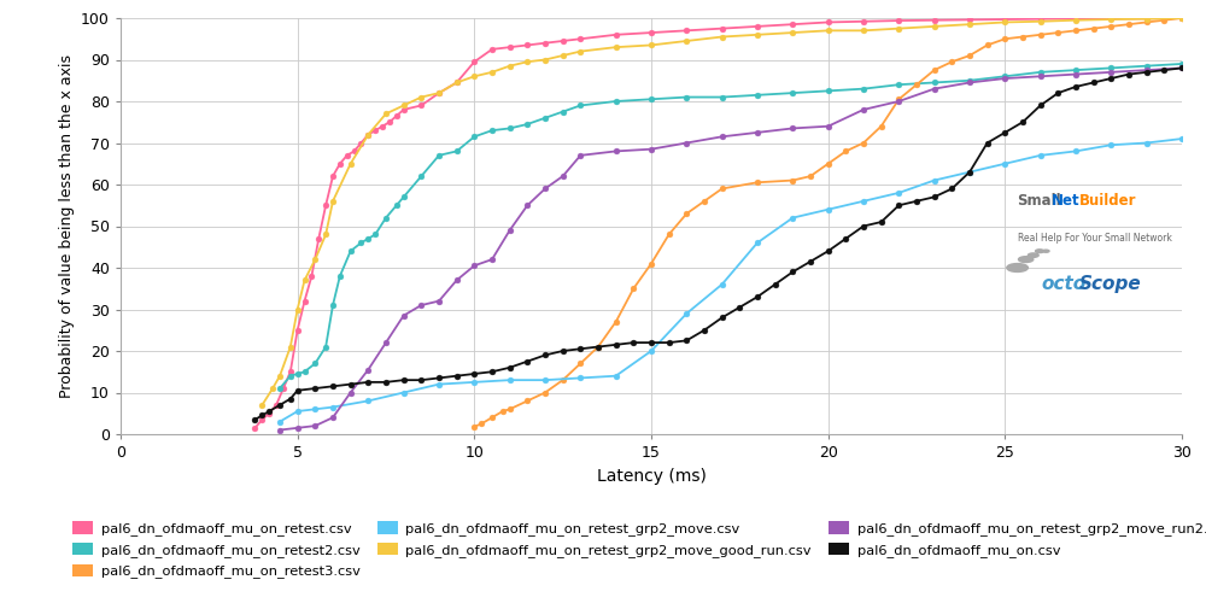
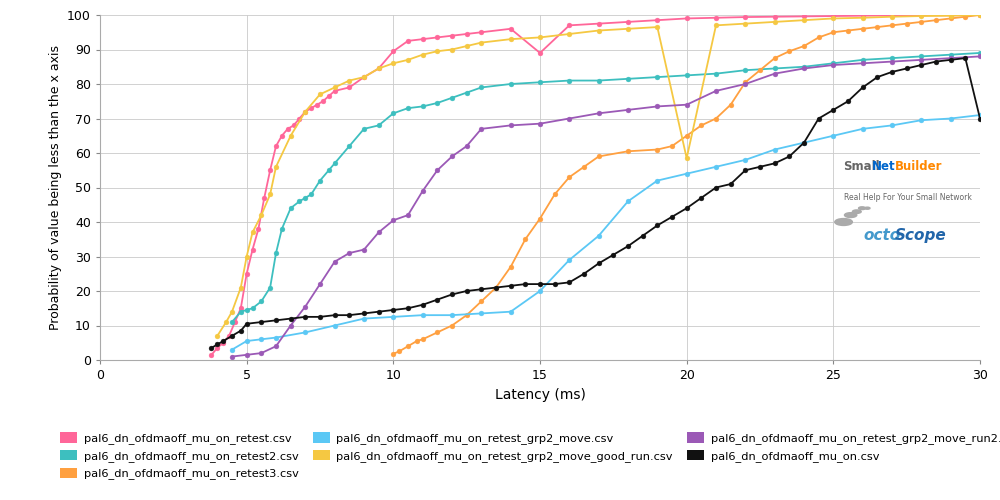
pal6_dn_ofdmaoff_mu_on_retest.csv/15: 96.5 -> 89.0
pal6_dn_ofdmaoff_mu_on_retest_grp2_move_good_run.csv/20: 97.0 -> 58.5
pal6_dn_ofdmaoff_mu_on.csv/30: 88.0 -> 70.0
